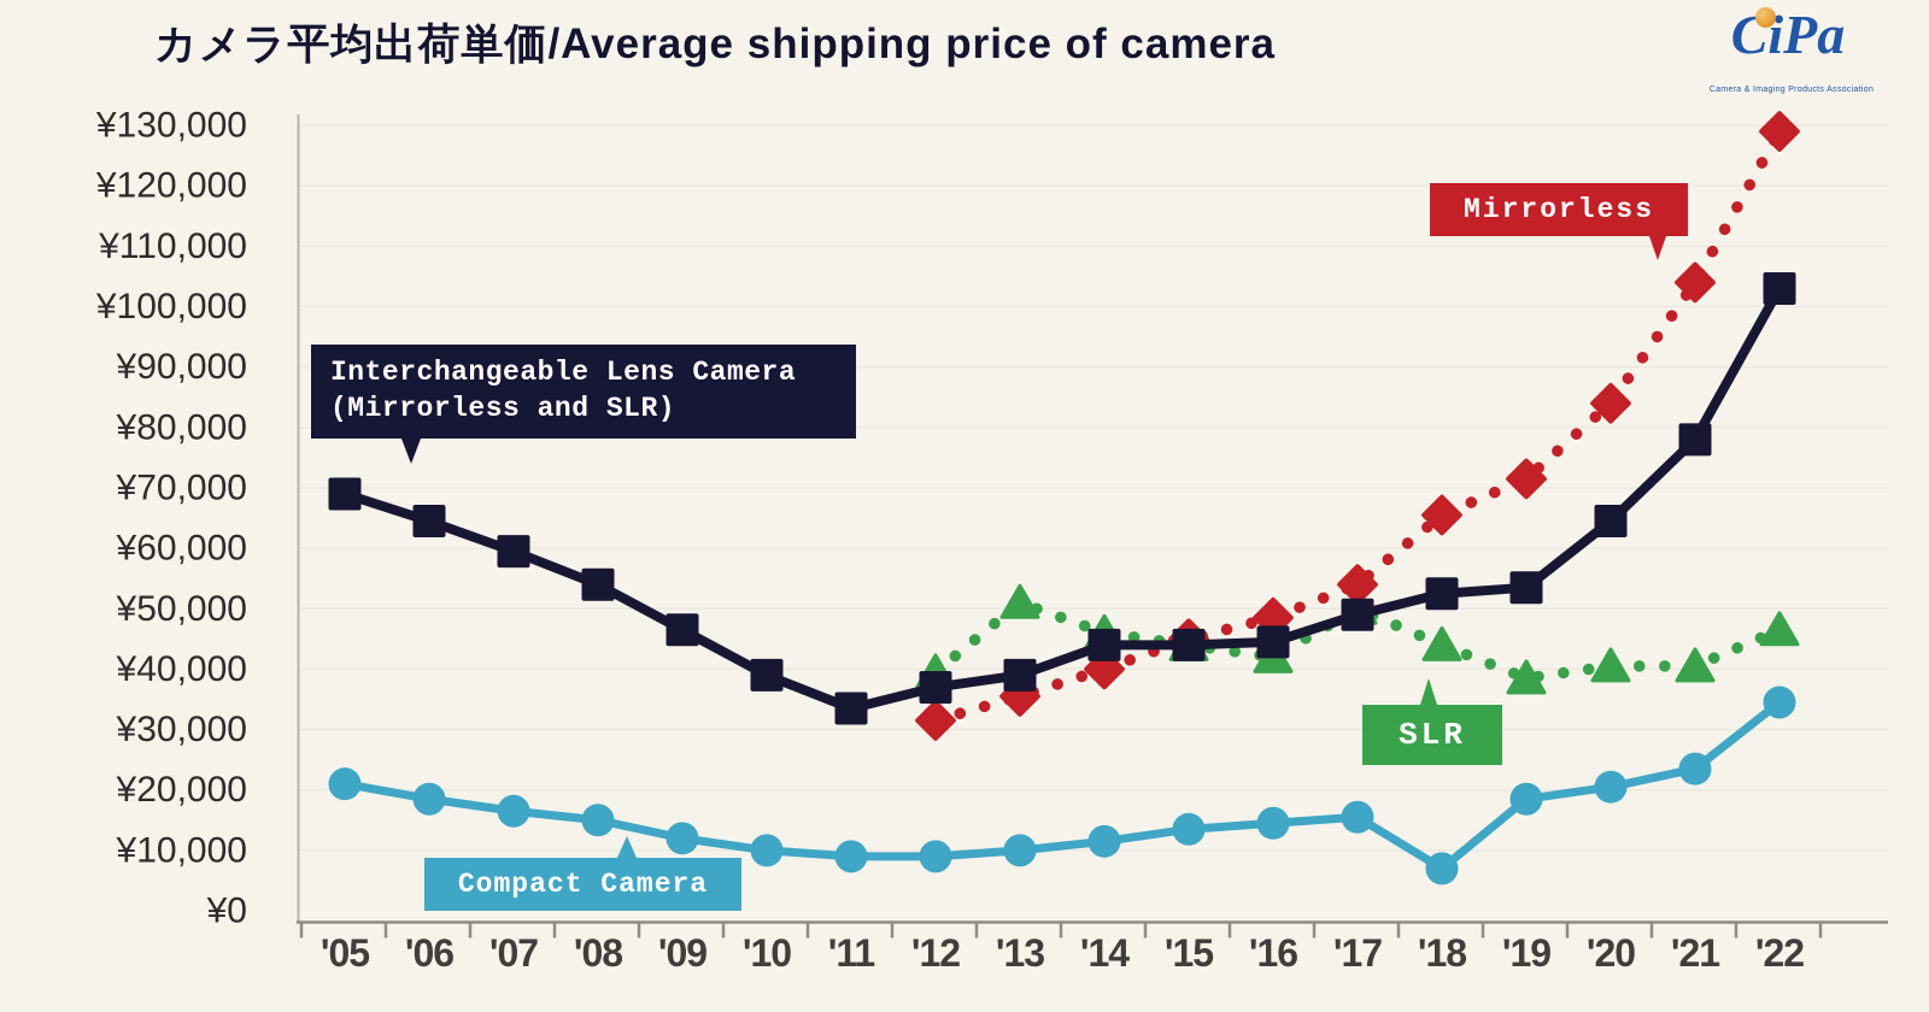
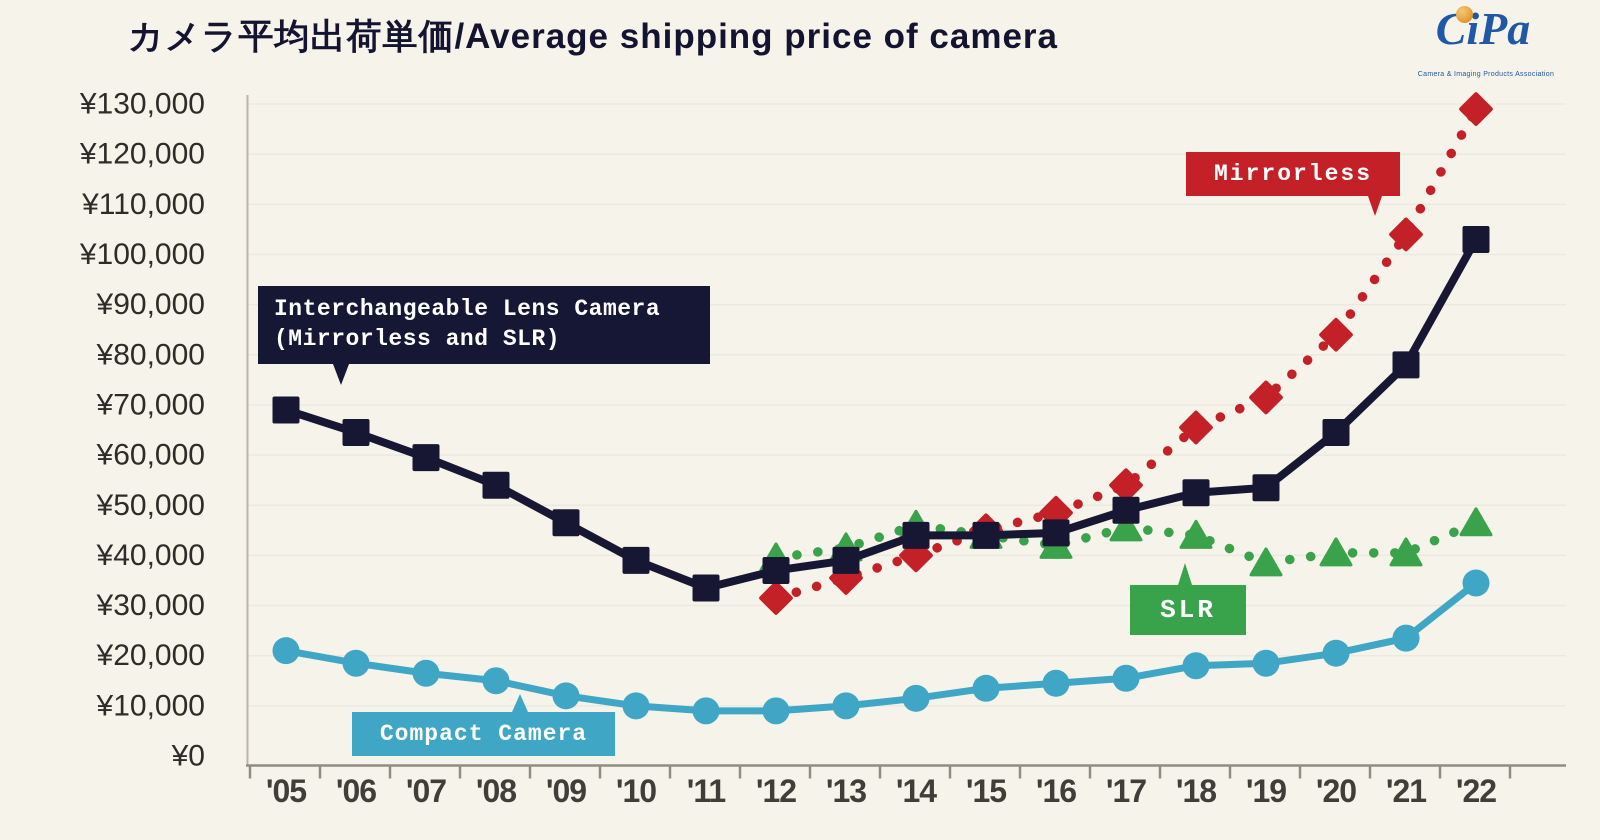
SLR/'13: ¥51000 -> ¥42000
SLR/'17: ¥50000 -> ¥46000
Compact Camera/'18: ¥7000 -> ¥18000
